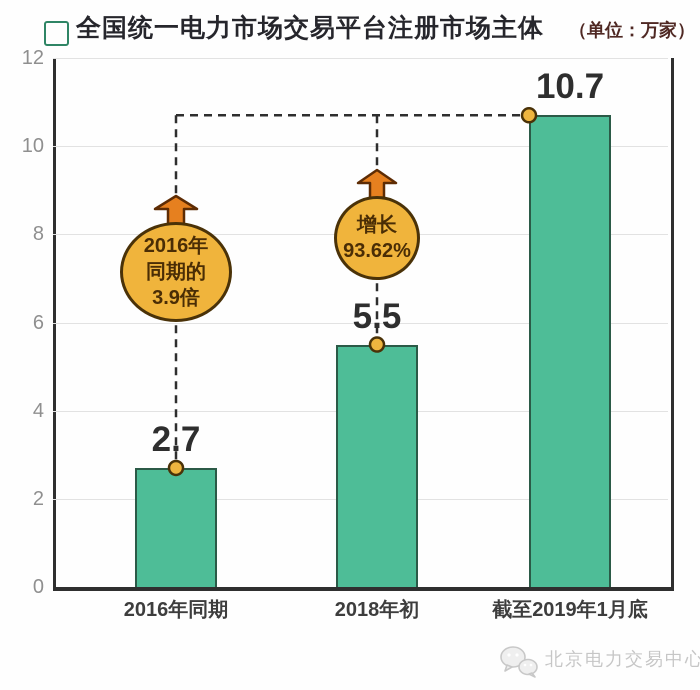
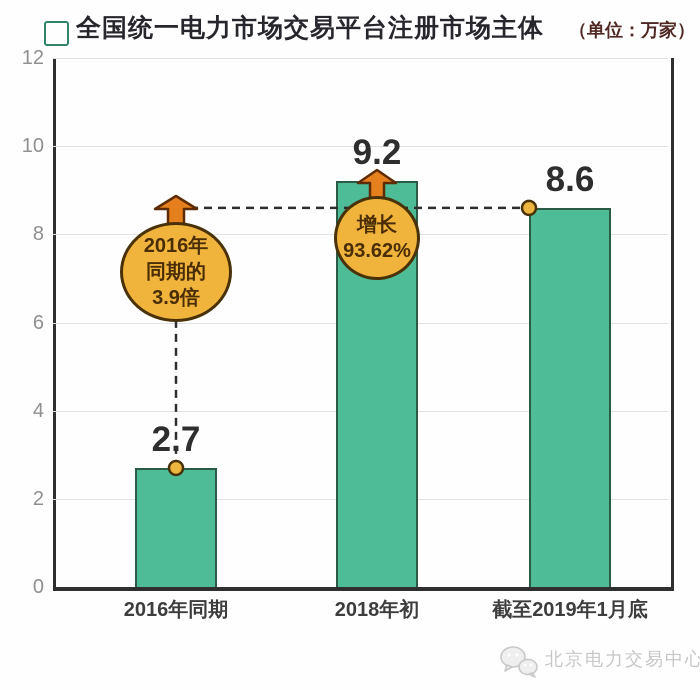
2018年初: 5.5 -> 9.2
截至2019年1月底: 10.7 -> 8.6
